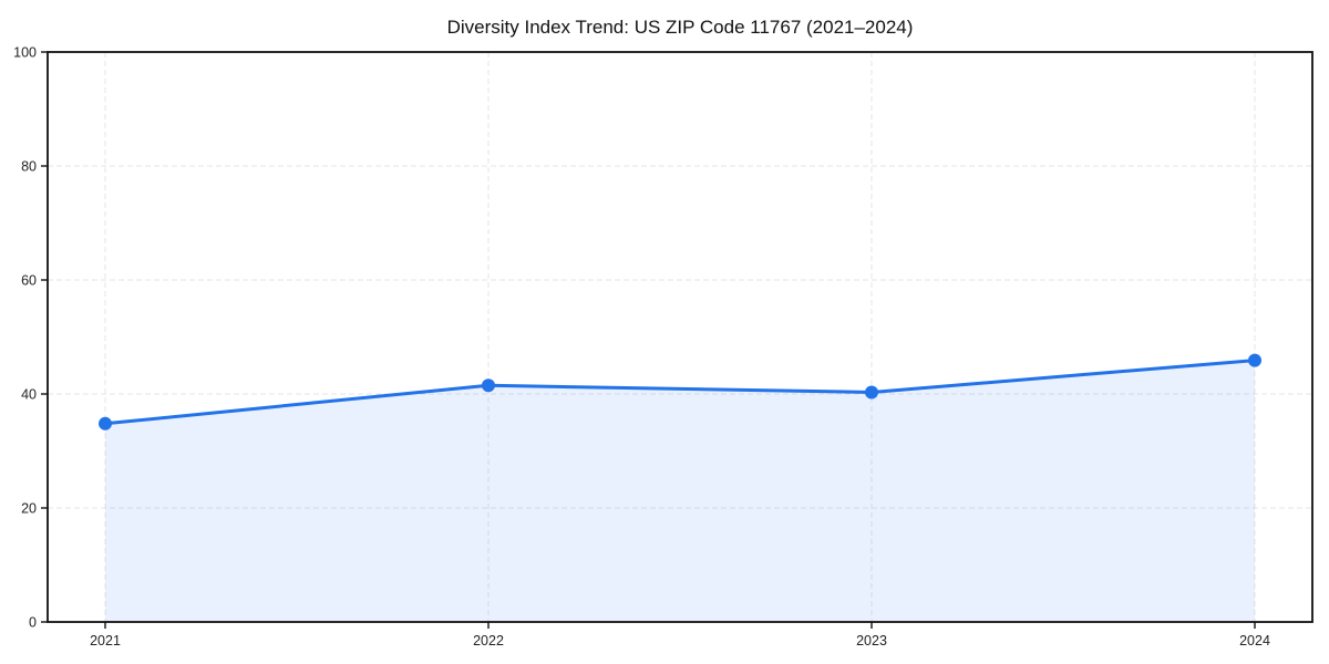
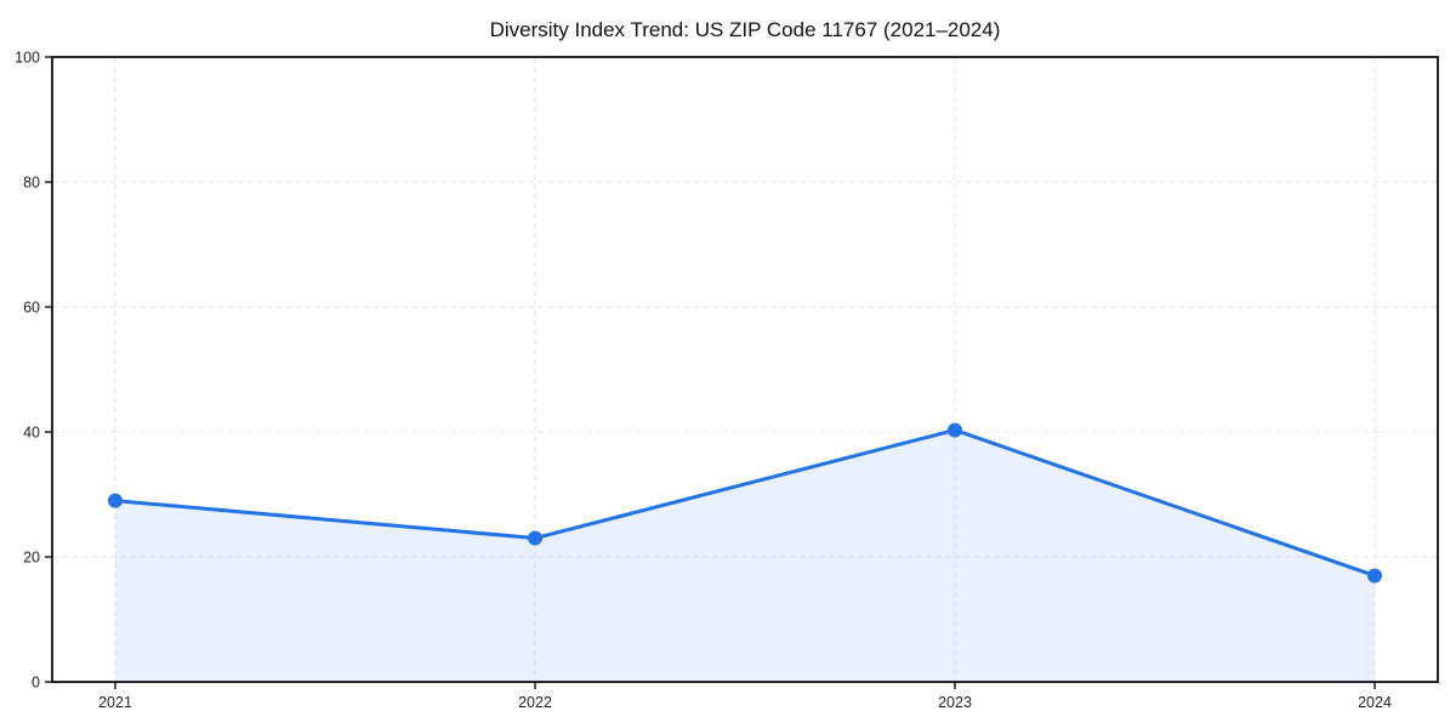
2021: 35 -> 29
2022: 42 -> 23
2024: 46 -> 17
